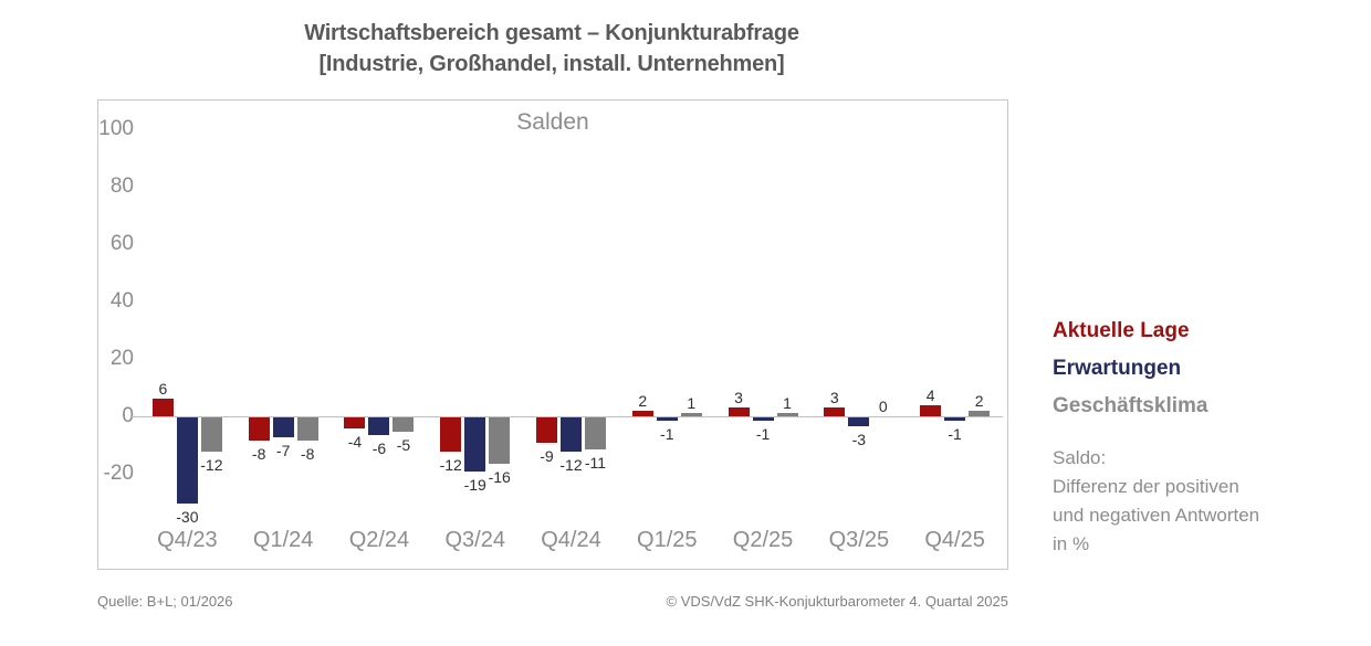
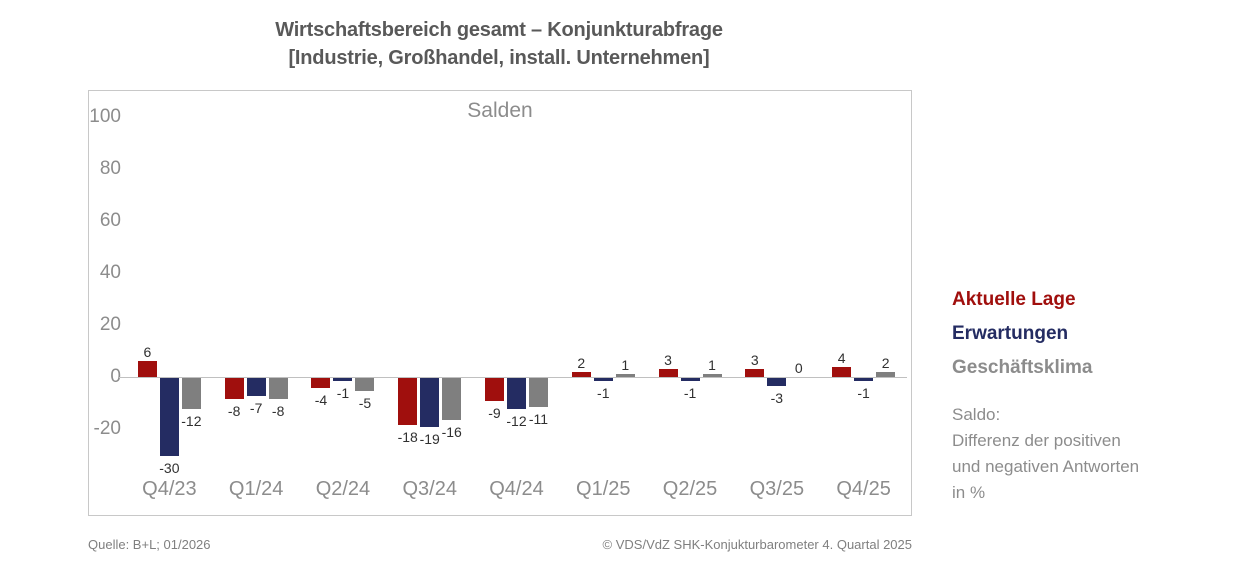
Erwartungen/Q2/24: -6 -> -1
Aktuelle Lage/Q3/24: -12 -> -18
